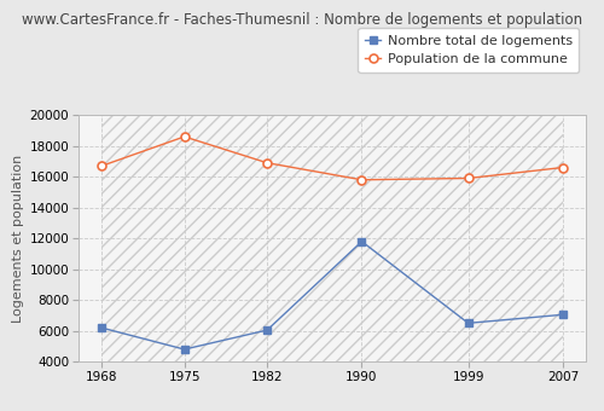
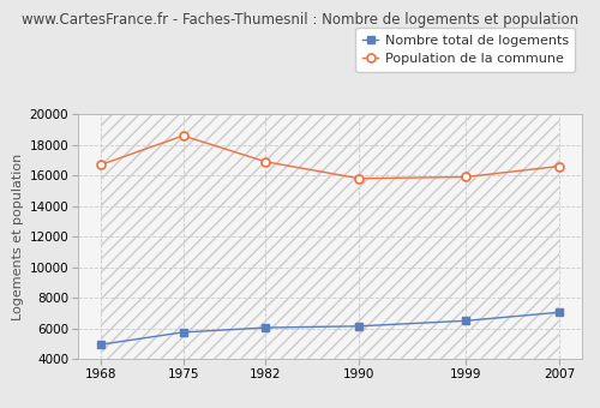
Nombre total de logements/1968: 6200 -> 5000
Nombre total de logements/1975: 4800 -> 5800
Nombre total de logements/1990: 11800 -> 6200
